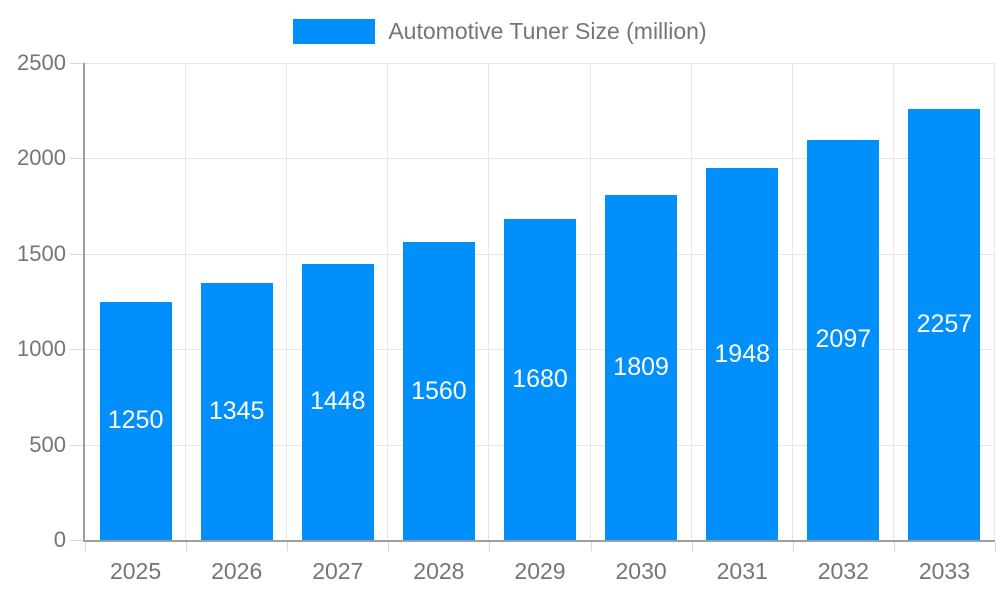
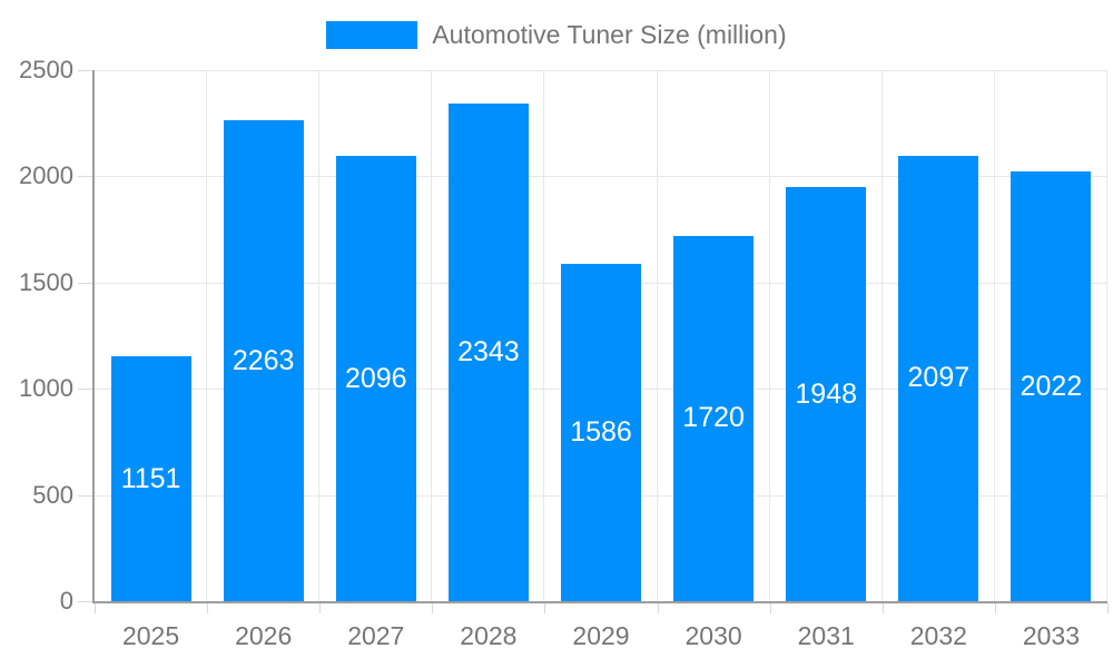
2025: 1250 -> 1151
2026: 1345 -> 2263
2027: 1448 -> 2096
2028: 1560 -> 2343
2029: 1680 -> 1586
2030: 1809 -> 1720
2033: 2257 -> 2022
